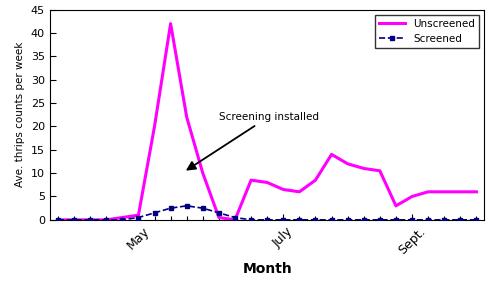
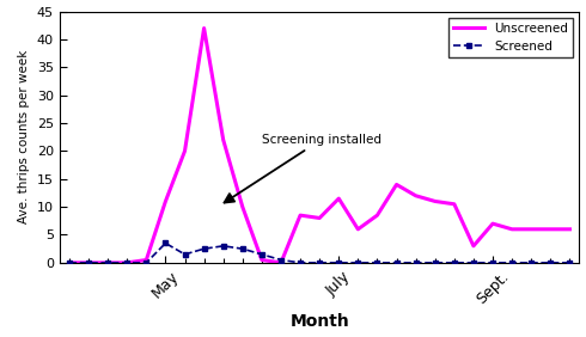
Screened/May: 0.5 -> 3.5
Unscreened/May: 1.0 -> 11.0
Unscreened/July: 6.5 -> 11.5
Unscreened/Sept.: 5.0 -> 7.0
